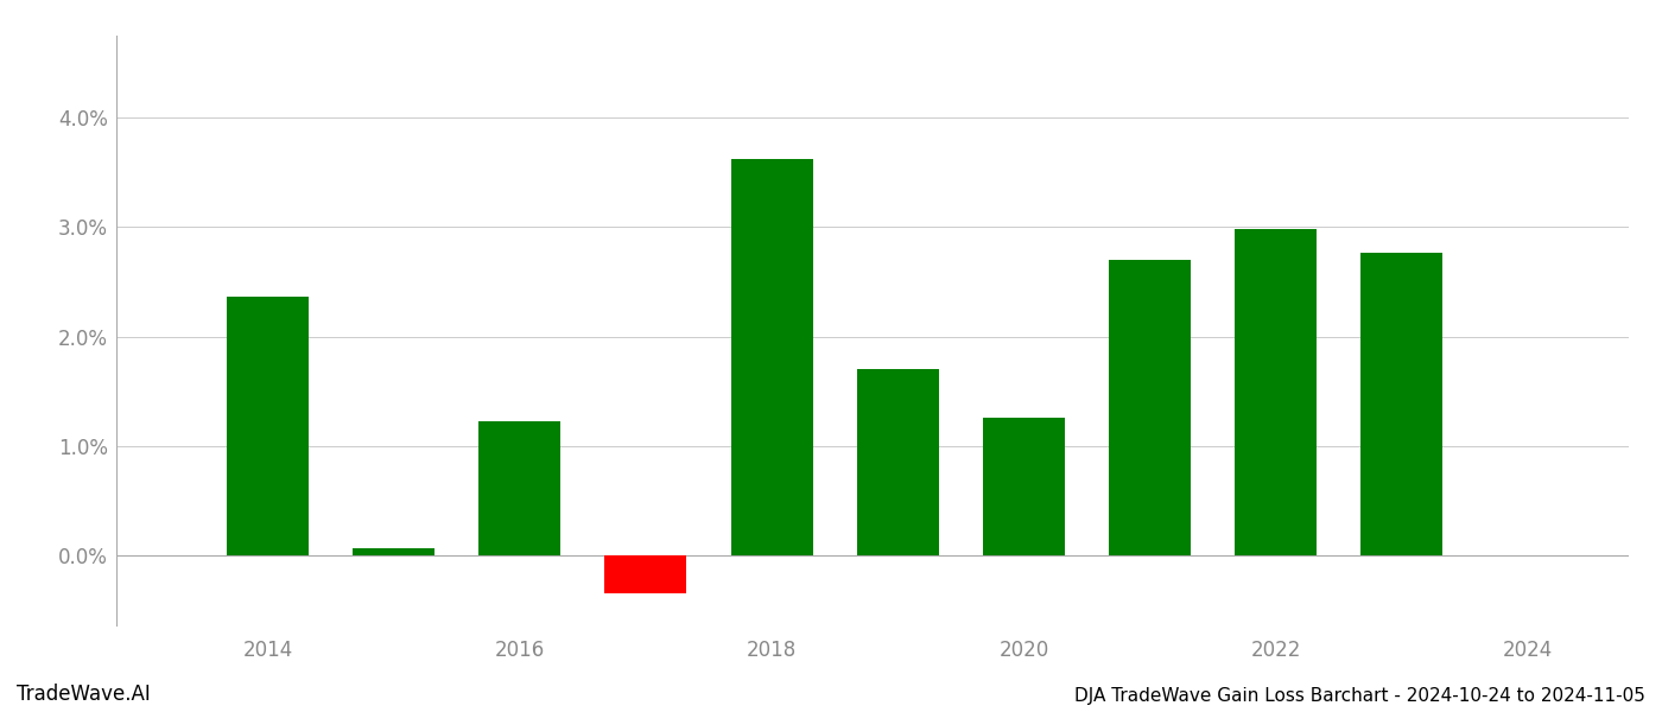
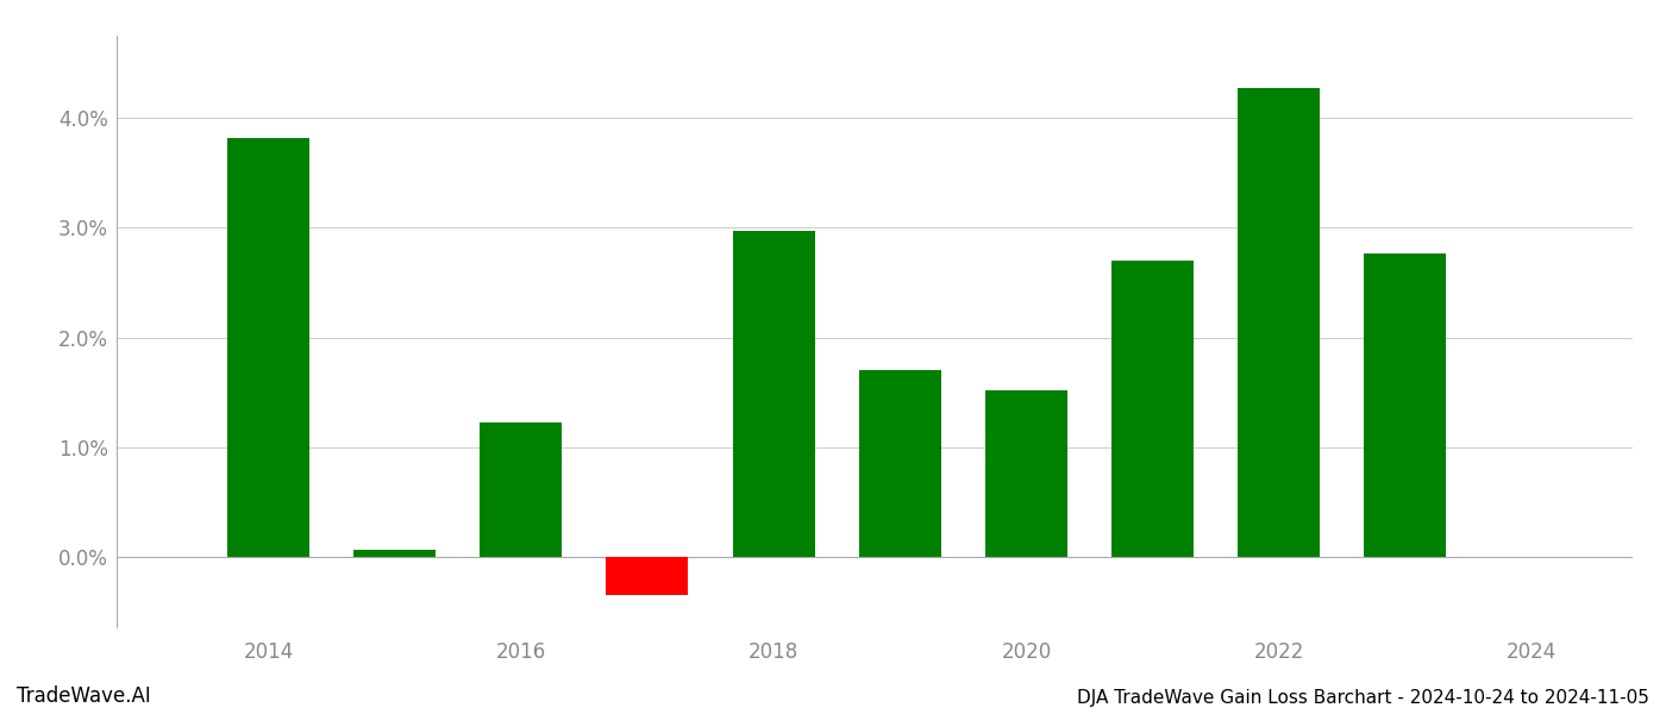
2014: 2.36% -> 3.82%
2018: 3.62% -> 2.97%
2020: 1.26% -> 1.52%
2022: 2.98% -> 4.27%
